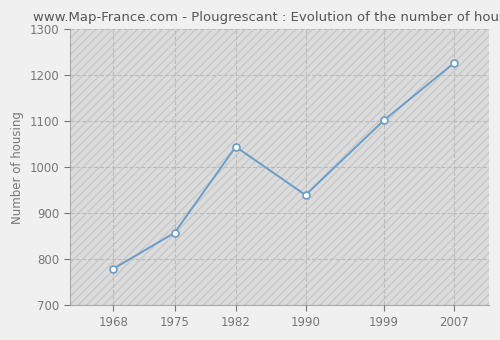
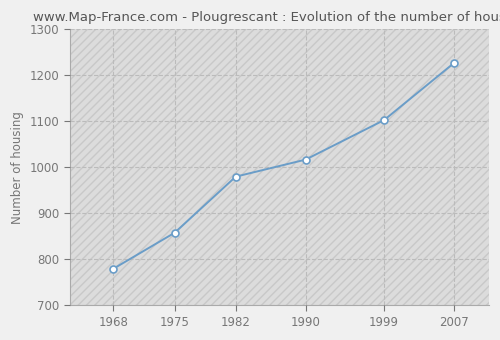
1982: 1045 -> 980
1990: 940 -> 1017
